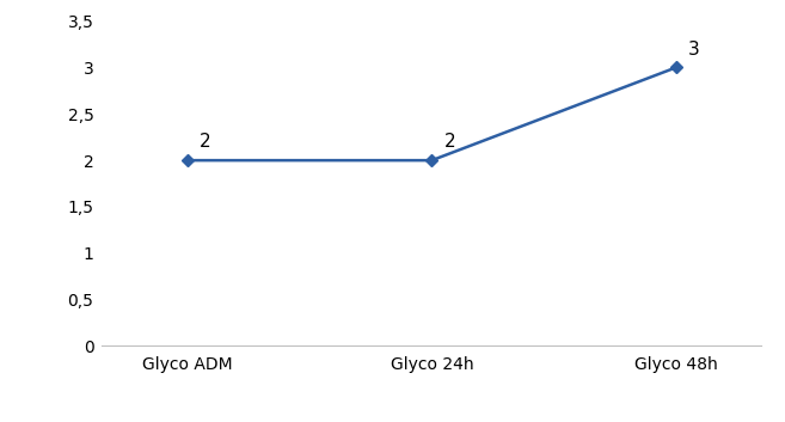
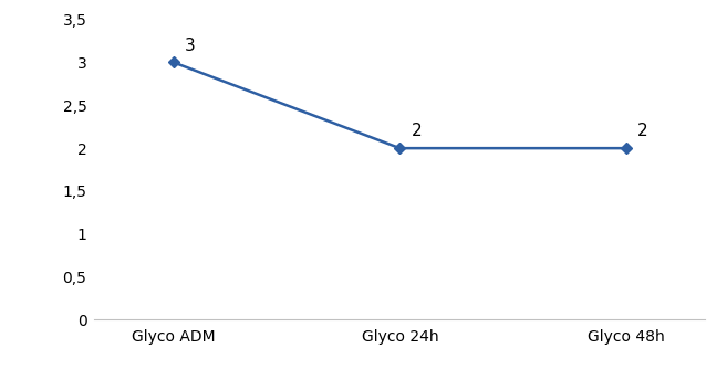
Glyco ADM: 2 -> 3
Glyco 48h: 3 -> 2
